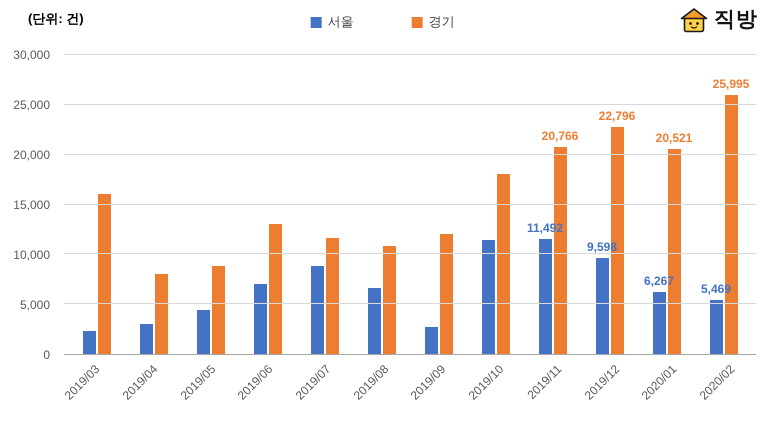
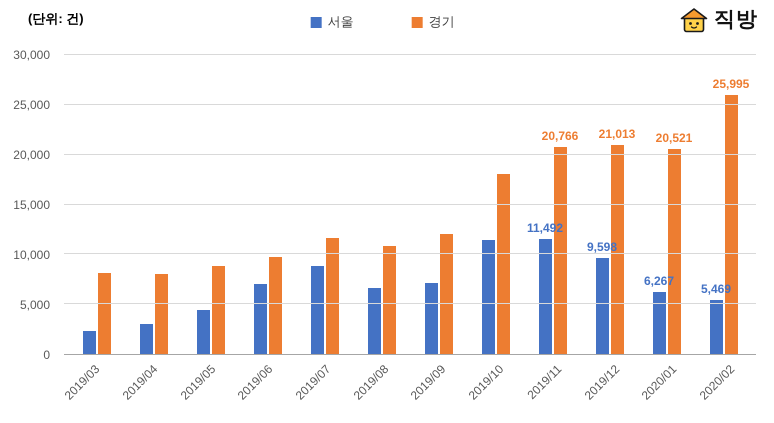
경기/2019/03: 16100 -> 8100
경기/2019/06: 13000 -> 9700
서울/2019/09: 2700 -> 7100
경기/2019/12: 22,796 -> 21,013
